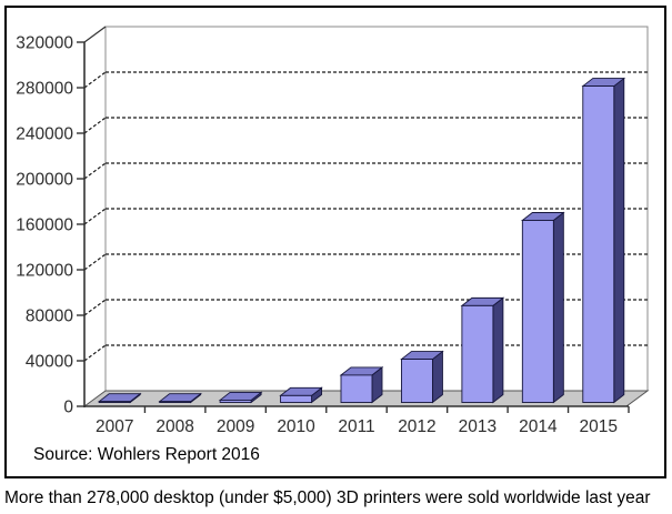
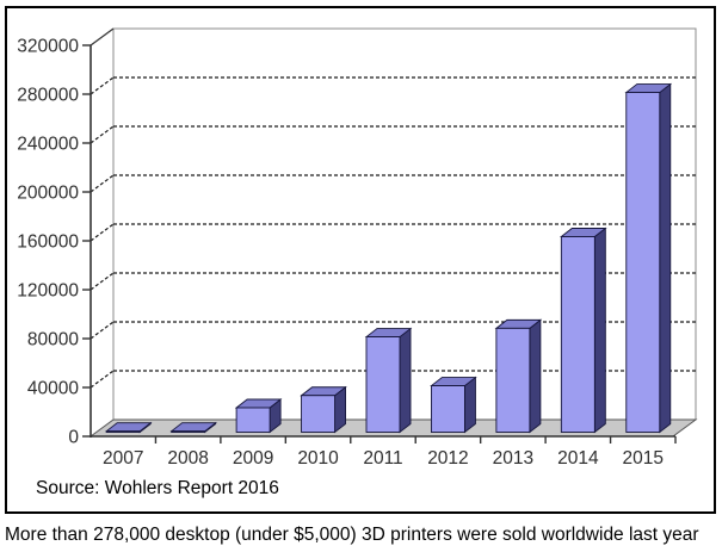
2009: 2000 -> 20000
2010: 6000 -> 30000
2011: 24000 -> 78000
